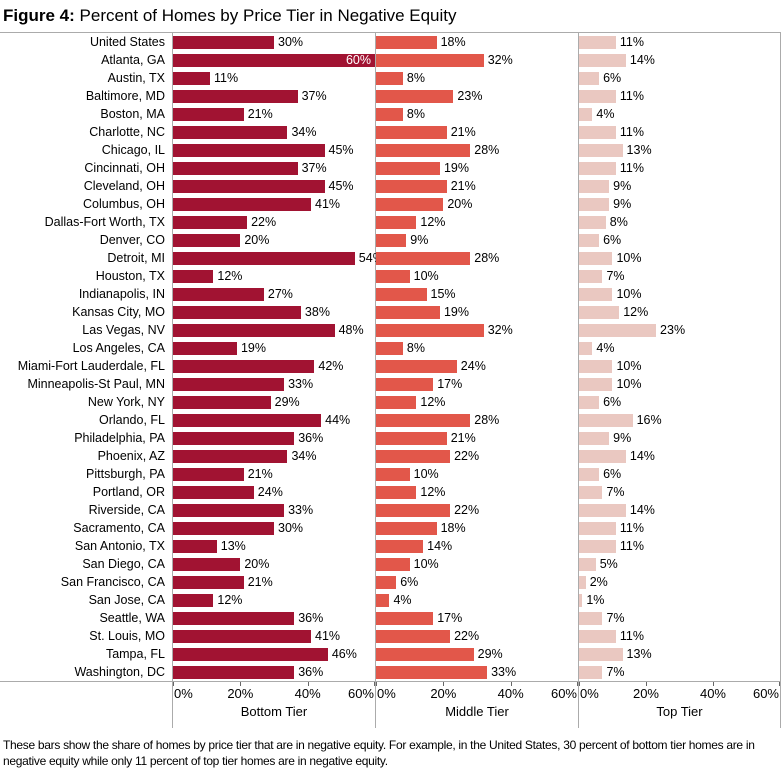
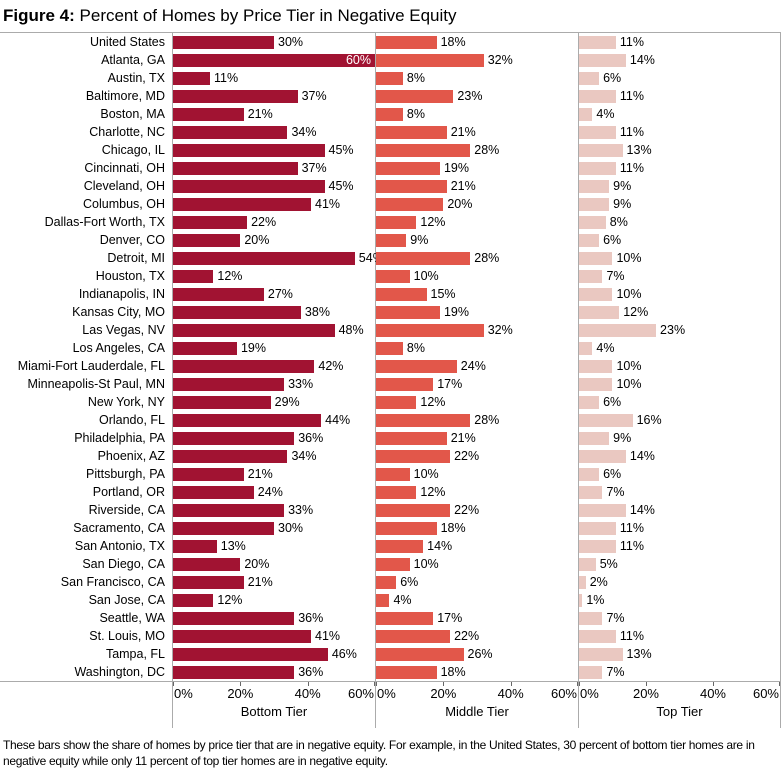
Middle Tier/Tampa, FL: 29% -> 26%
Middle Tier/Washington, DC: 33% -> 18%
